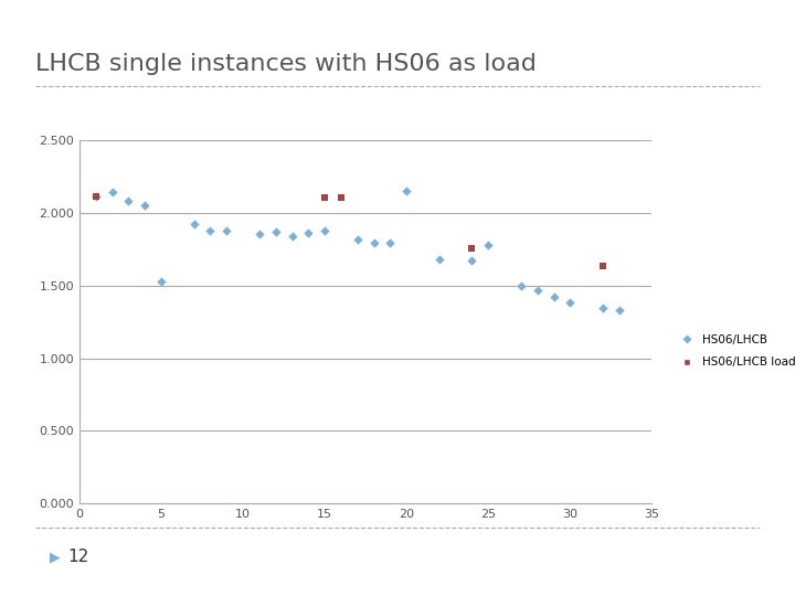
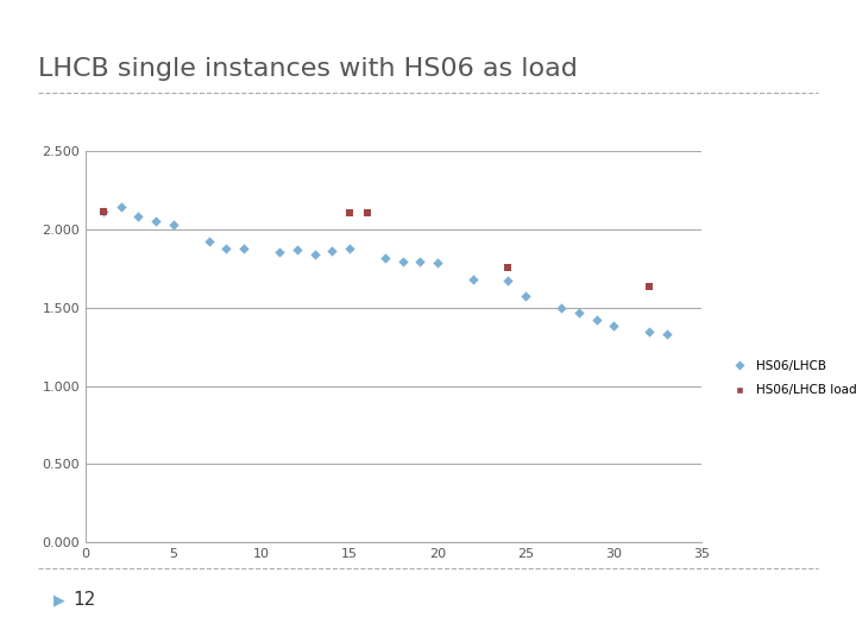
HS06/LHCB/5: 1.53 -> 2.03
HS06/LHCB/20: 2.15 -> 1.78
HS06/LHCB/25: 1.78 -> 1.57
